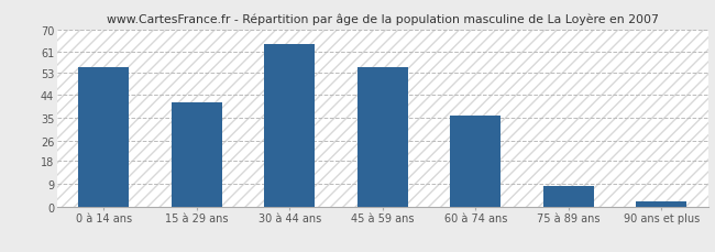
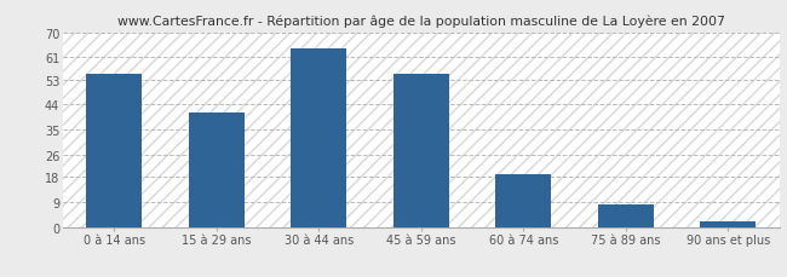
60 à 74 ans: 36 -> 19
